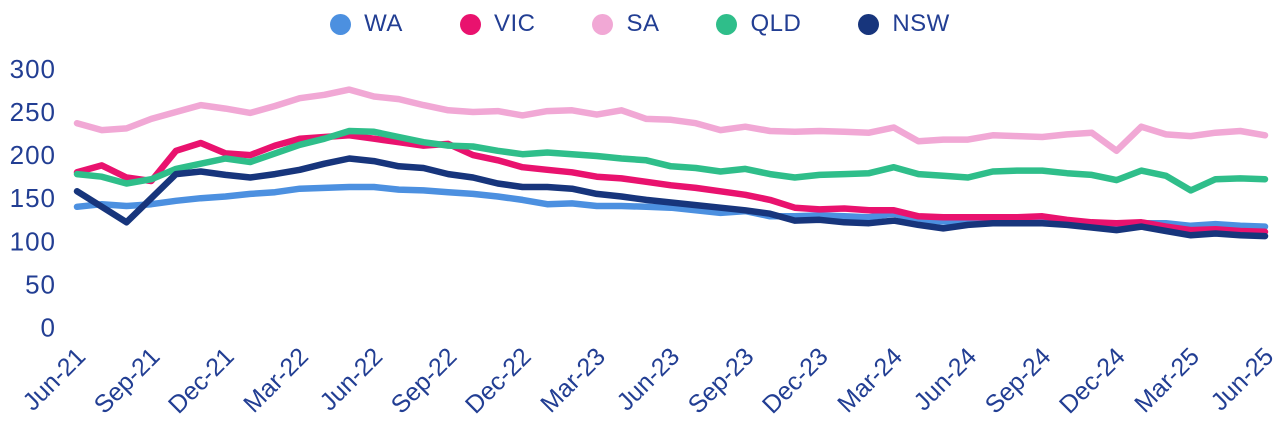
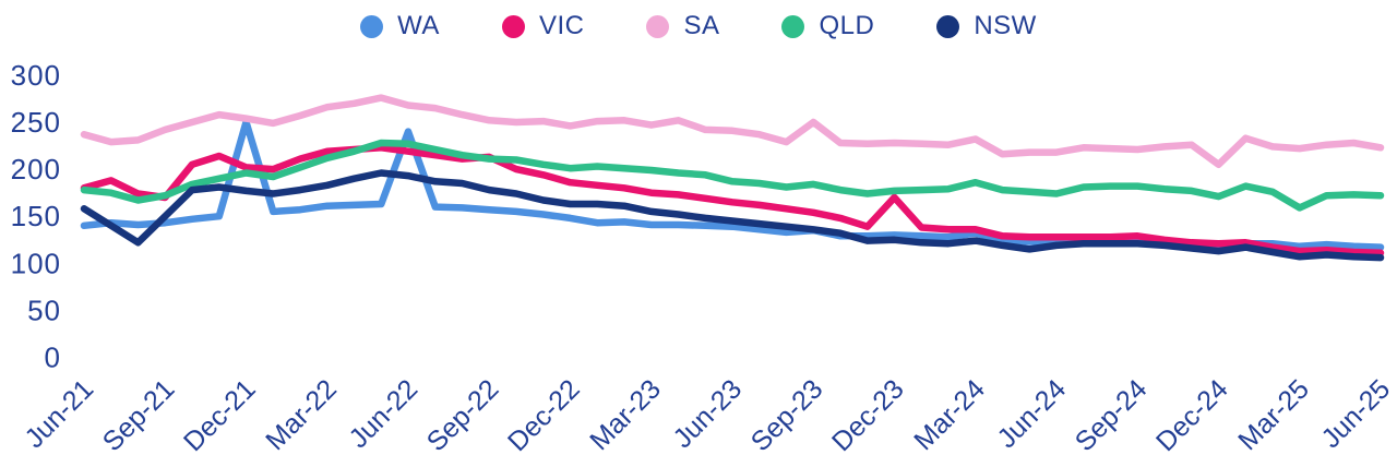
WA/Dec-21: 150 -> 250
WA/Jun-22: 160 -> 240
SA/Sep-23: 230 -> 250
VIC/Dec-23: 140 -> 170
